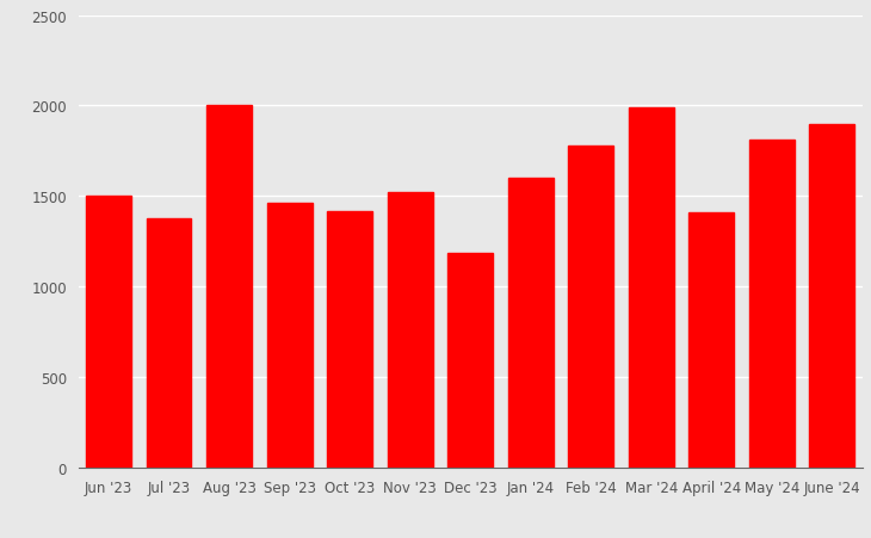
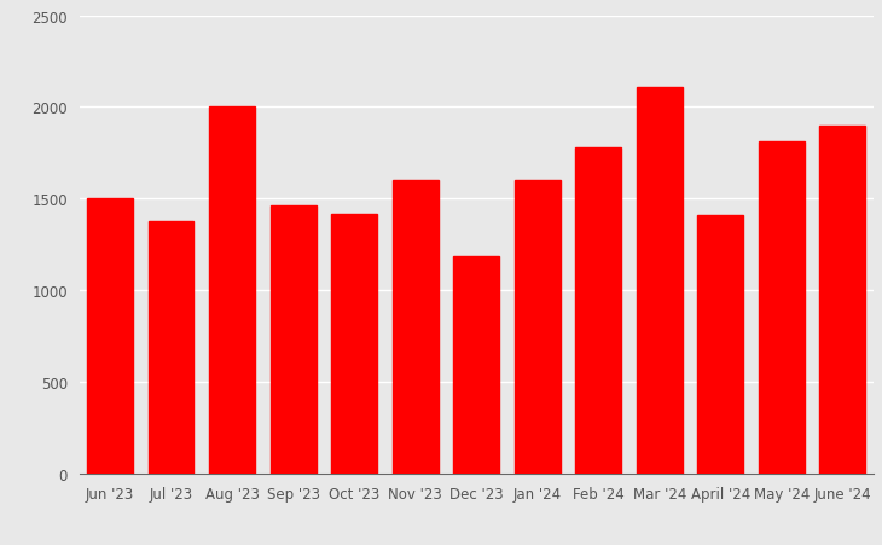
Nov '23: 1520 -> 1600
Mar '24: 1990 -> 2110
